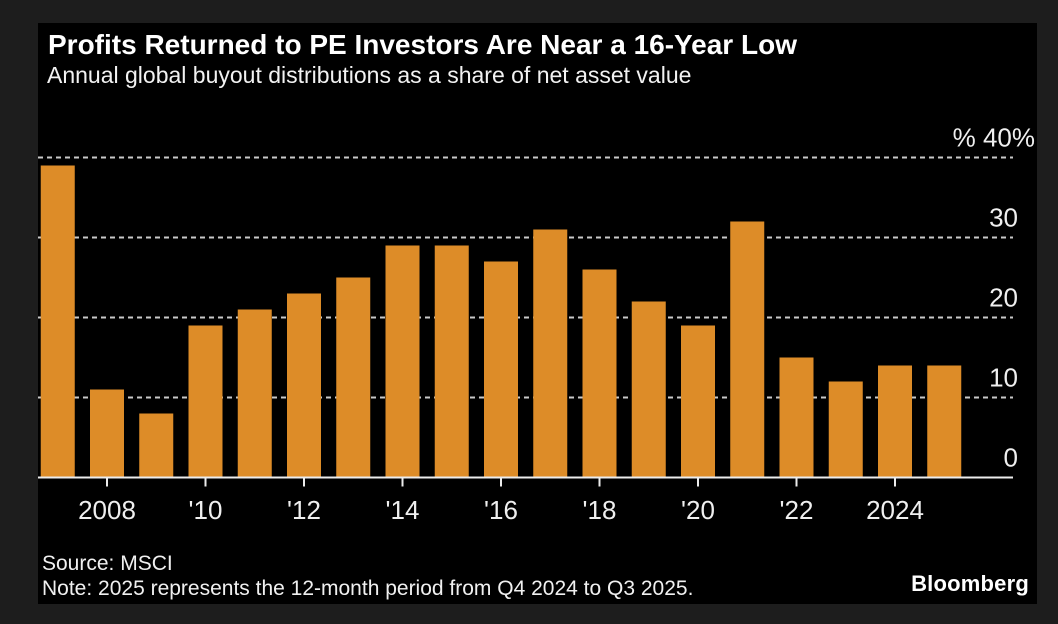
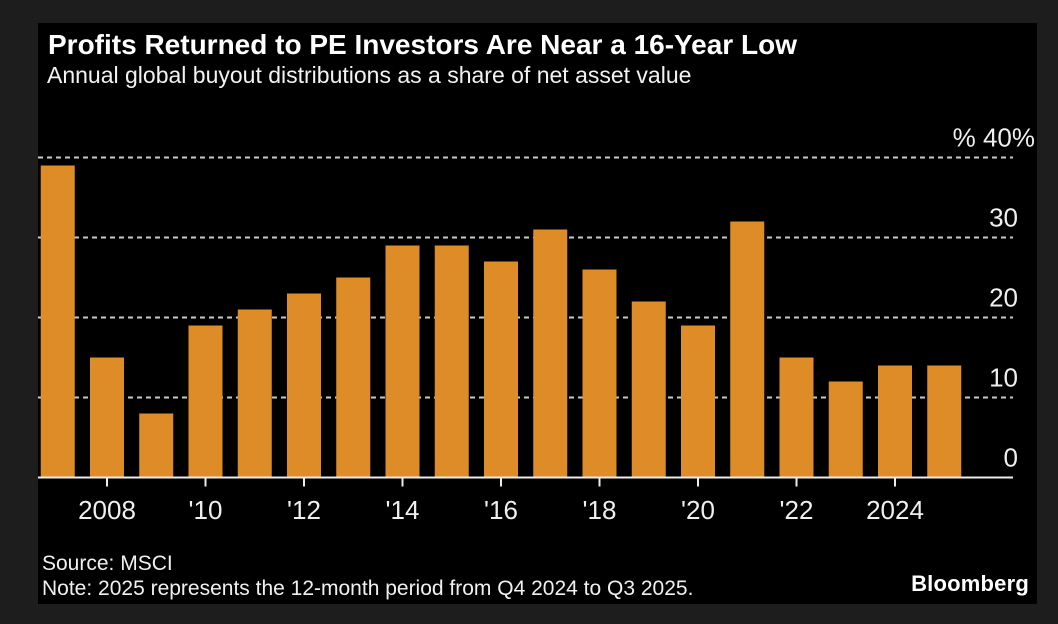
2008: 11 -> 15
